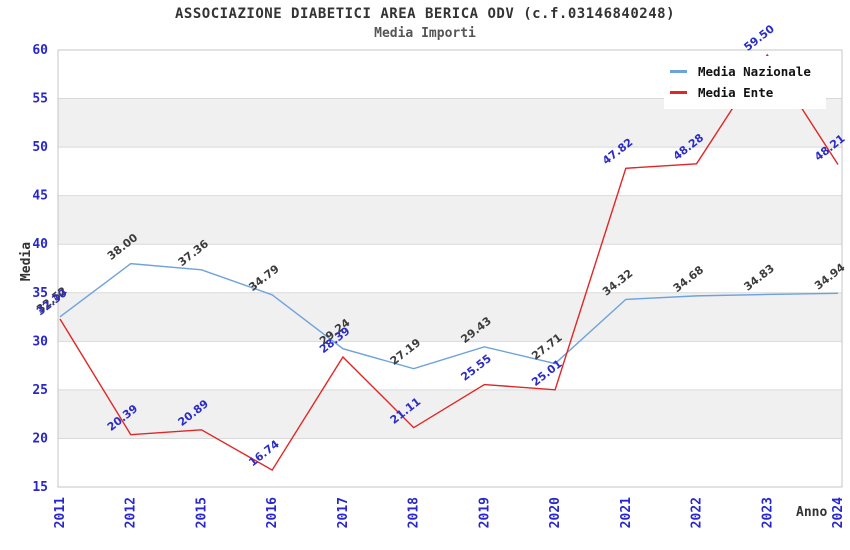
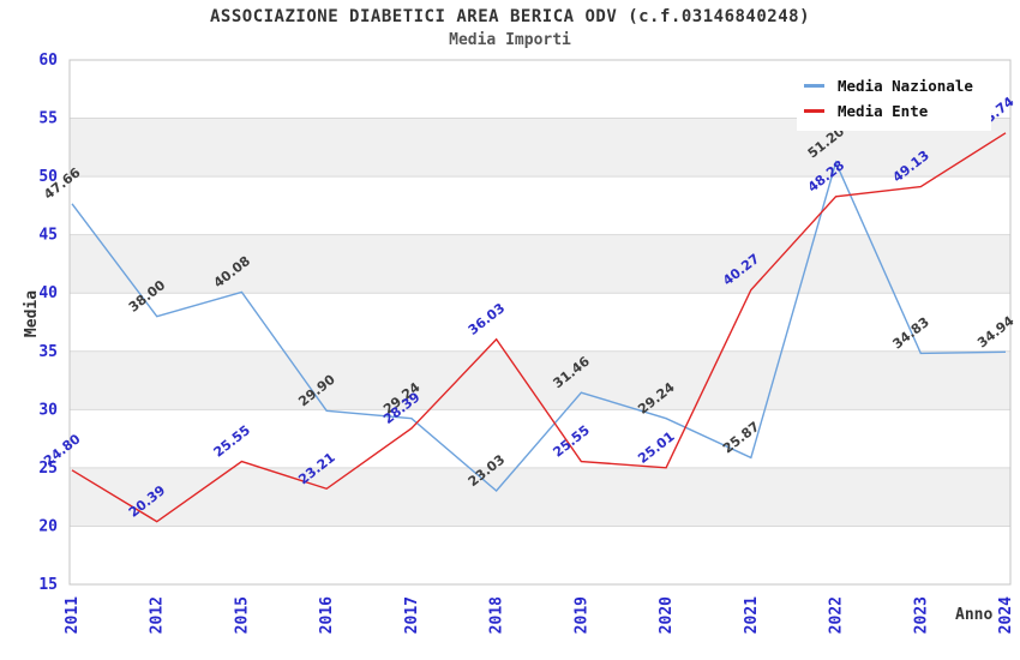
Media Nazionale/2011: 32.52 -> 47.66
Media Ente/2011: 32.30 -> 24.80
Media Nazionale/2015: 37.36 -> 40.08
Media Ente/2015: 20.89 -> 25.55
Media Nazionale/2016: 34.79 -> 29.90
Media Ente/2016: 16.74 -> 23.21
Media Nazionale/2018: 27.19 -> 23.03
Media Ente/2018: 21.11 -> 36.03
Media Nazionale/2019: 29.43 -> 31.46
Media Nazionale/2020: 27.71 -> 29.24
Media Nazionale/2021: 34.32 -> 25.87
Media Ente/2021: 47.82 -> 40.27
Media Nazionale/2022: 34.68 -> 51.20
Media Ente/2023: 59.50 -> 49.13
Media Ente/2024: 48.21 -> 53.74
